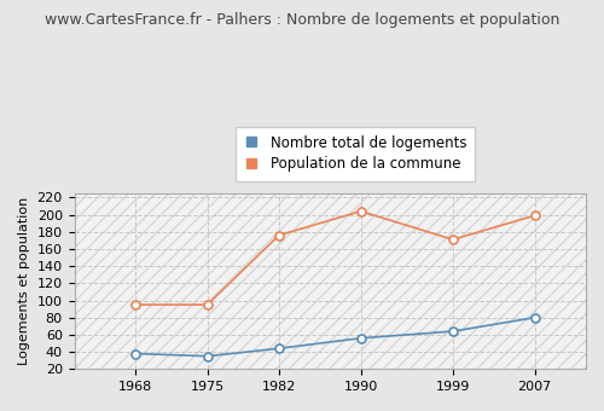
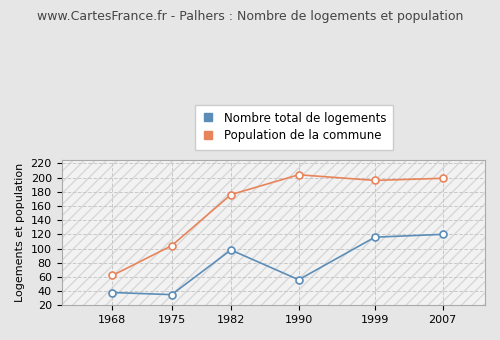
Population de la commune/1968: 95 -> 62
Population de la commune/1975: 95 -> 104
Nombre total de logements/1982: 44 -> 98
Nombre total de logements/1999: 64 -> 116
Population de la commune/1999: 171 -> 196
Nombre total de logements/2007: 80 -> 120
